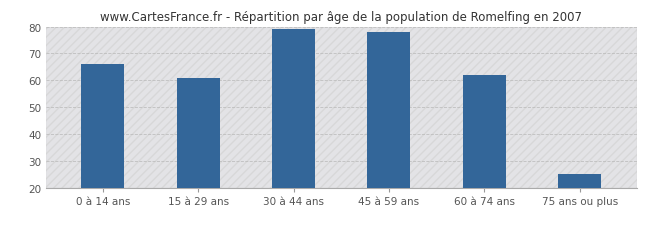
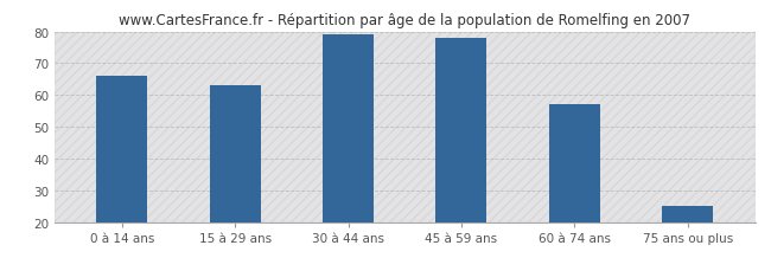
15 à 29 ans: 61 -> 63
60 à 74 ans: 62 -> 57
